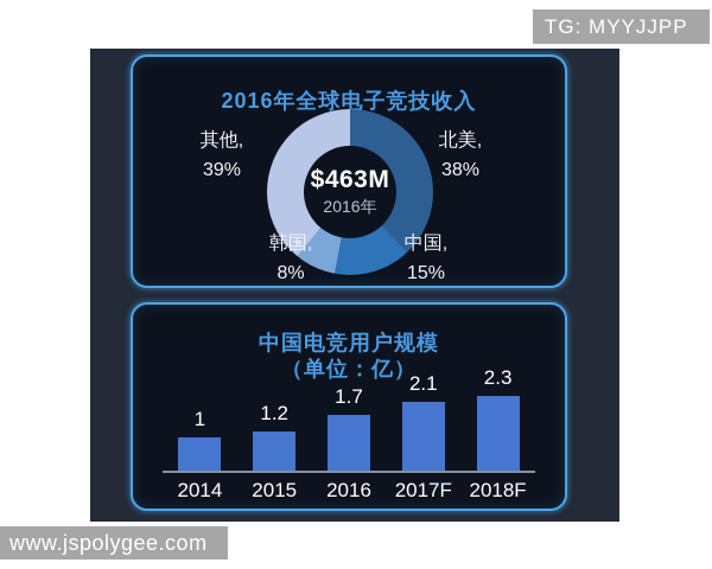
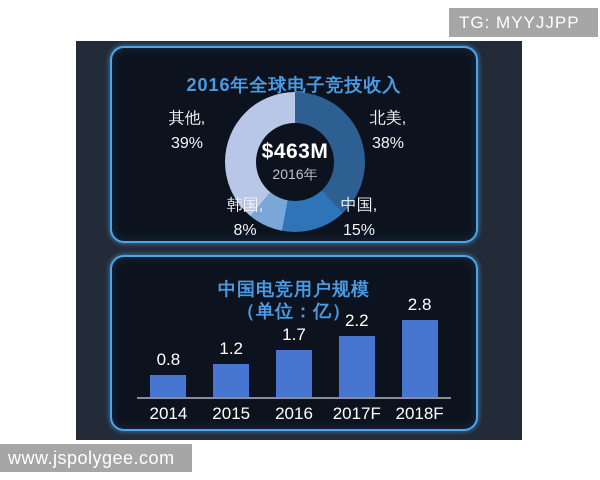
中国电竞用户规模/2014: 1 -> 0.8
中国电竞用户规模/2017F: 2.1 -> 2.2
中国电竞用户规模/2018F: 2.3 -> 2.8
